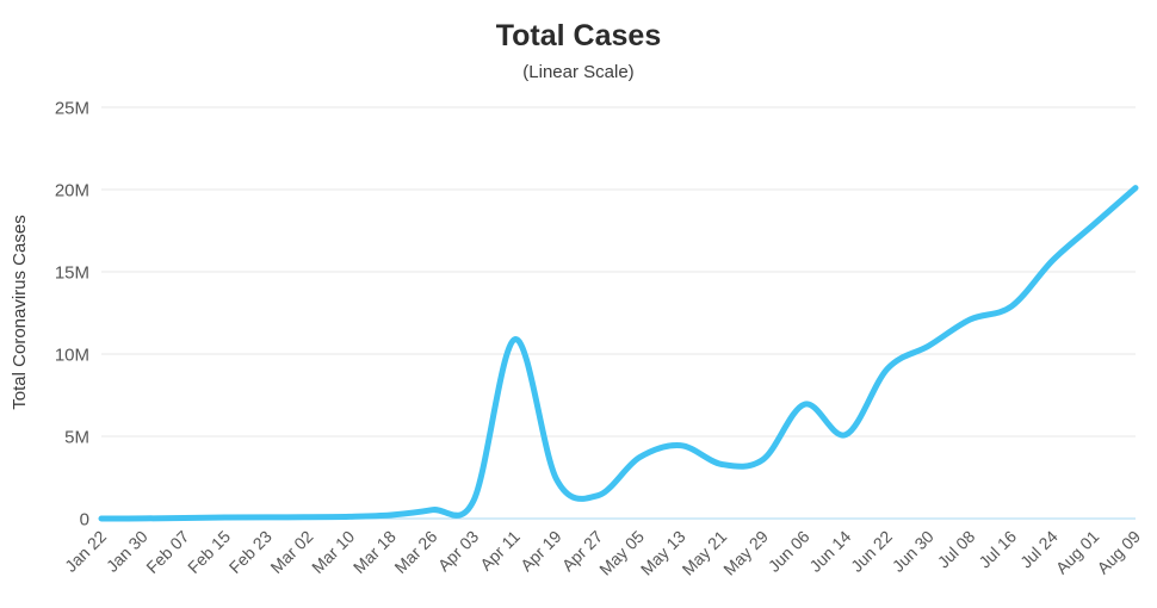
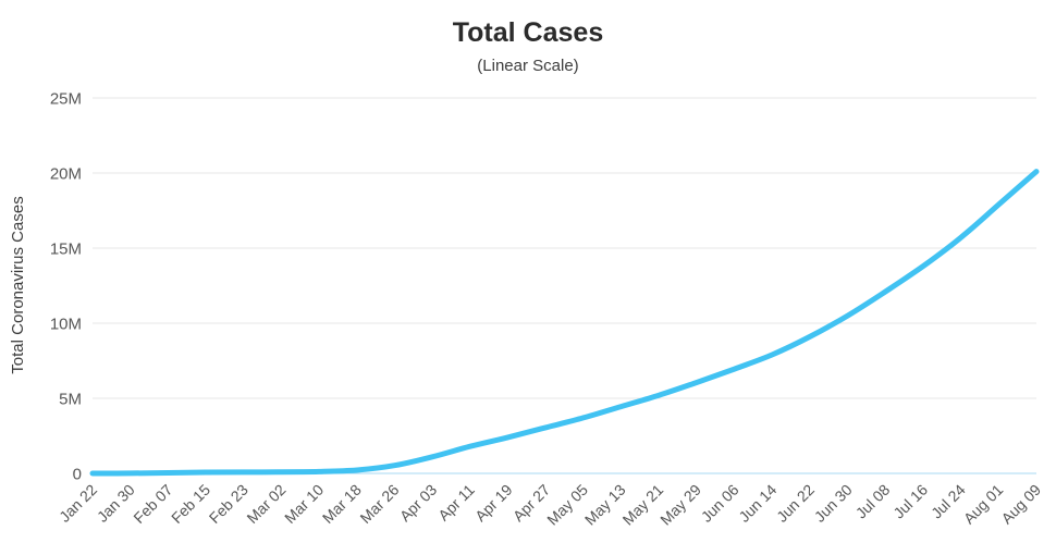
Apr 11: 10.9M -> 1.8M
Apr 27: 1.4M -> 3.0M
May 21: 3.3M -> 5.2M
May 29: 3.6M -> 6.0M
Jun 14: 5.1M -> 7.9M
Jul 16: 12.9M -> 13.8M
